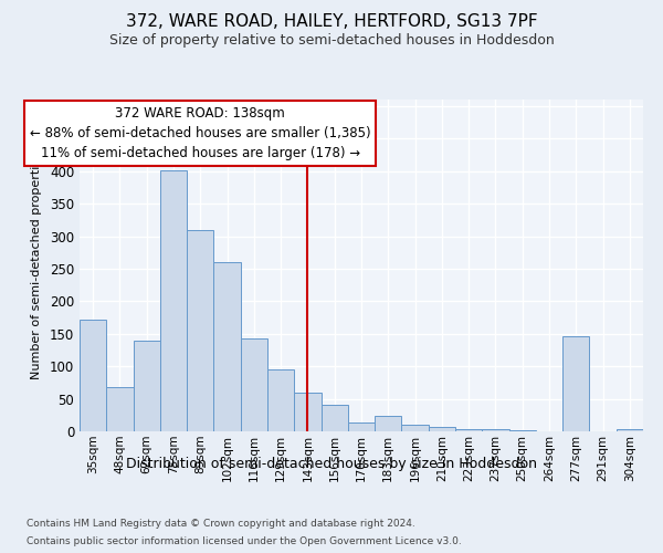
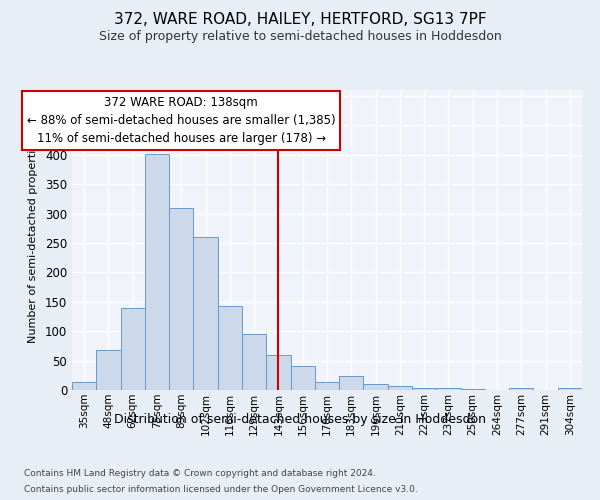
35sqm: 172 -> 13
277sqm: 146 -> 4
